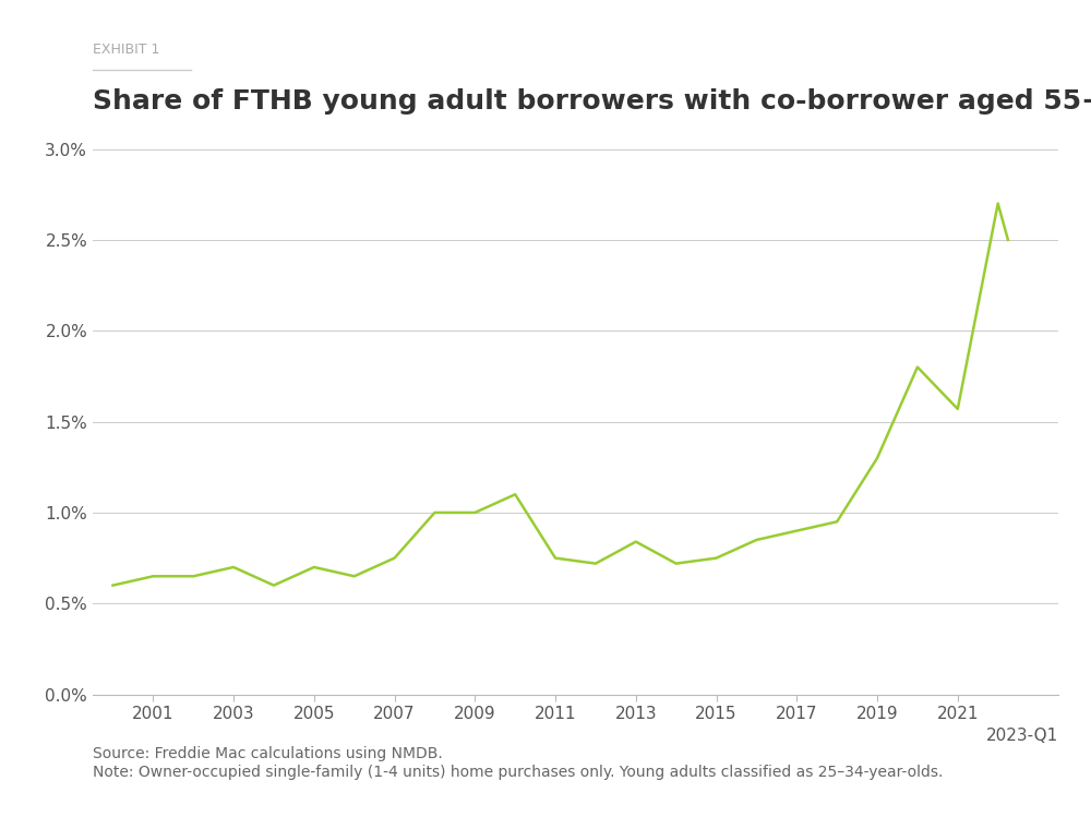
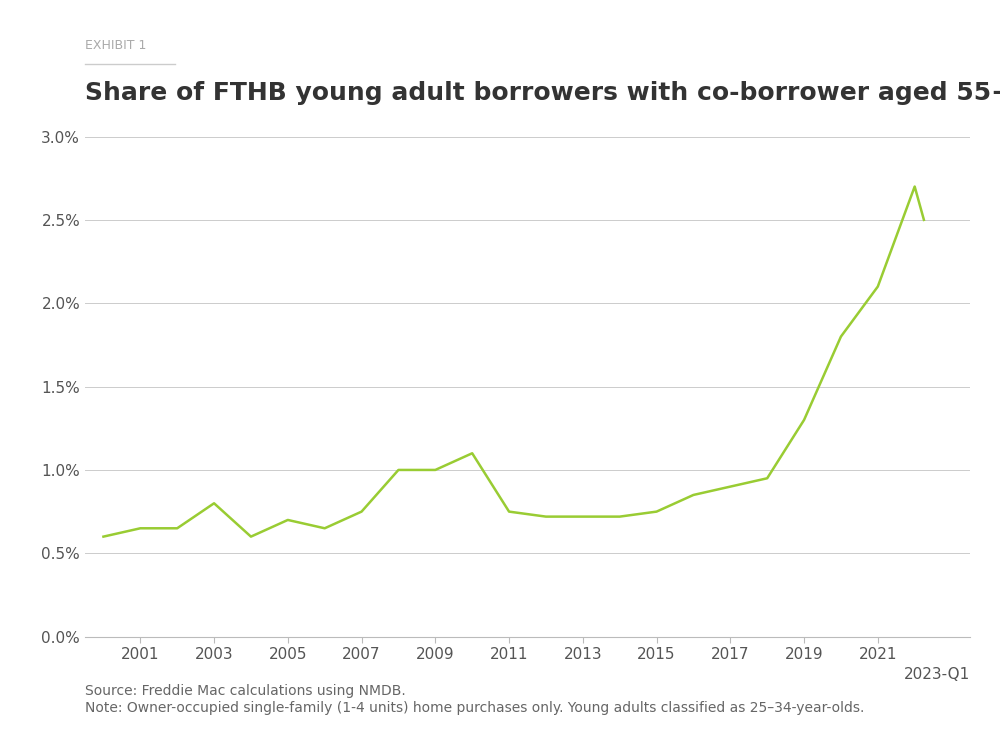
2003: 0.70% -> 0.80%
2013: 0.84% -> 0.72%
2021: 1.57% -> 2.10%
